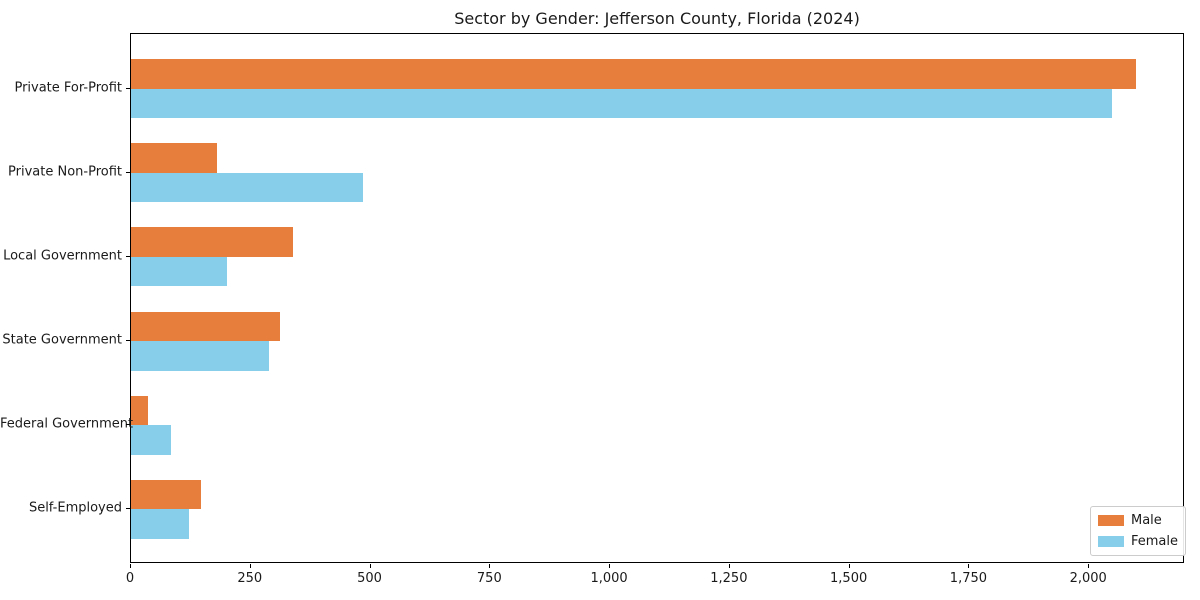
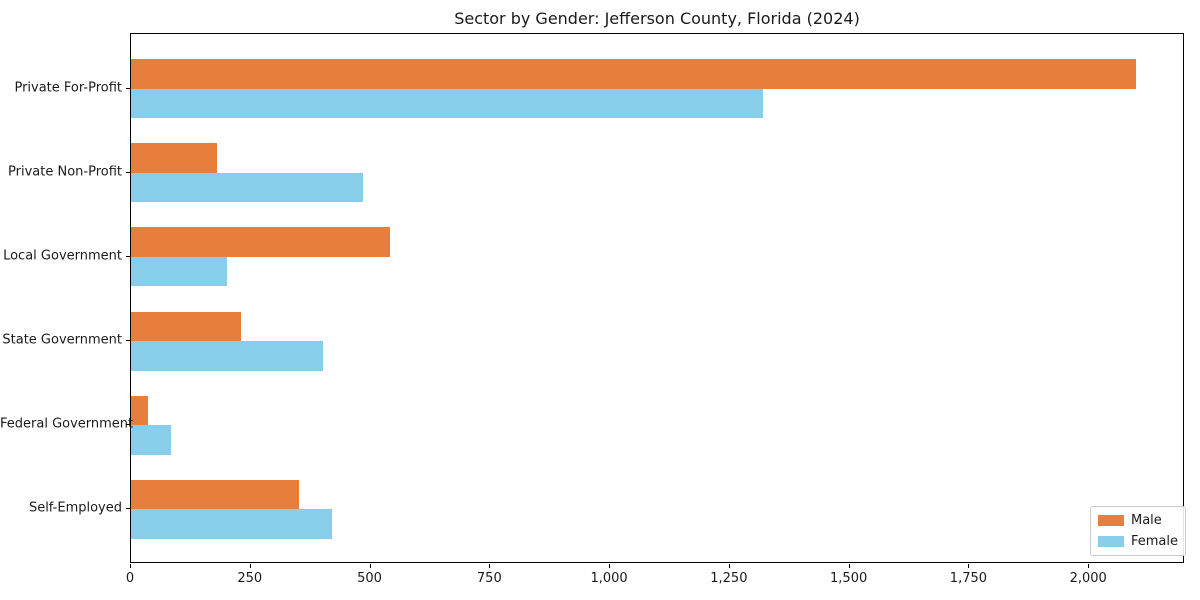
Female/Private For-Profit: 2050 -> 1320
Male/Local Government: 340 -> 540
Male/State Government: 310 -> 230
Female/State Government: 290 -> 400
Male/Self-Employed: 150 -> 350
Female/Self-Employed: 120 -> 420
